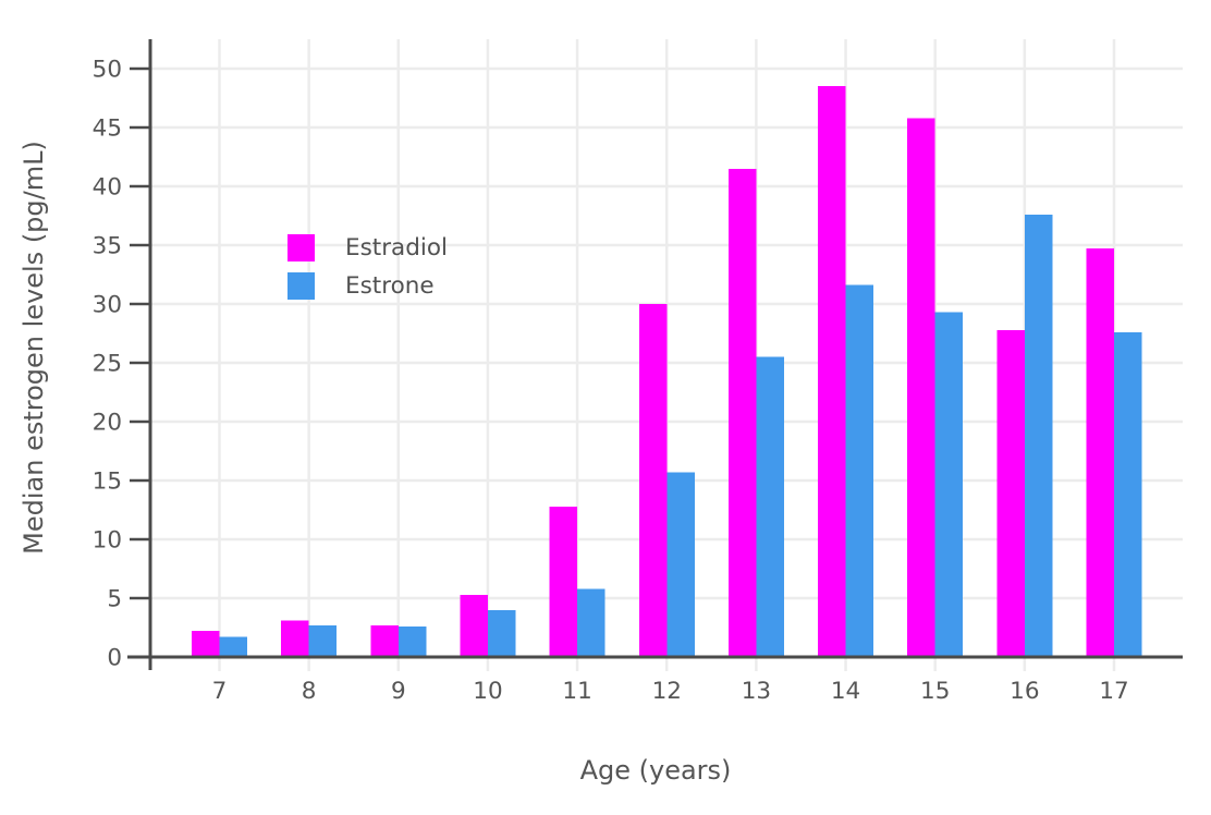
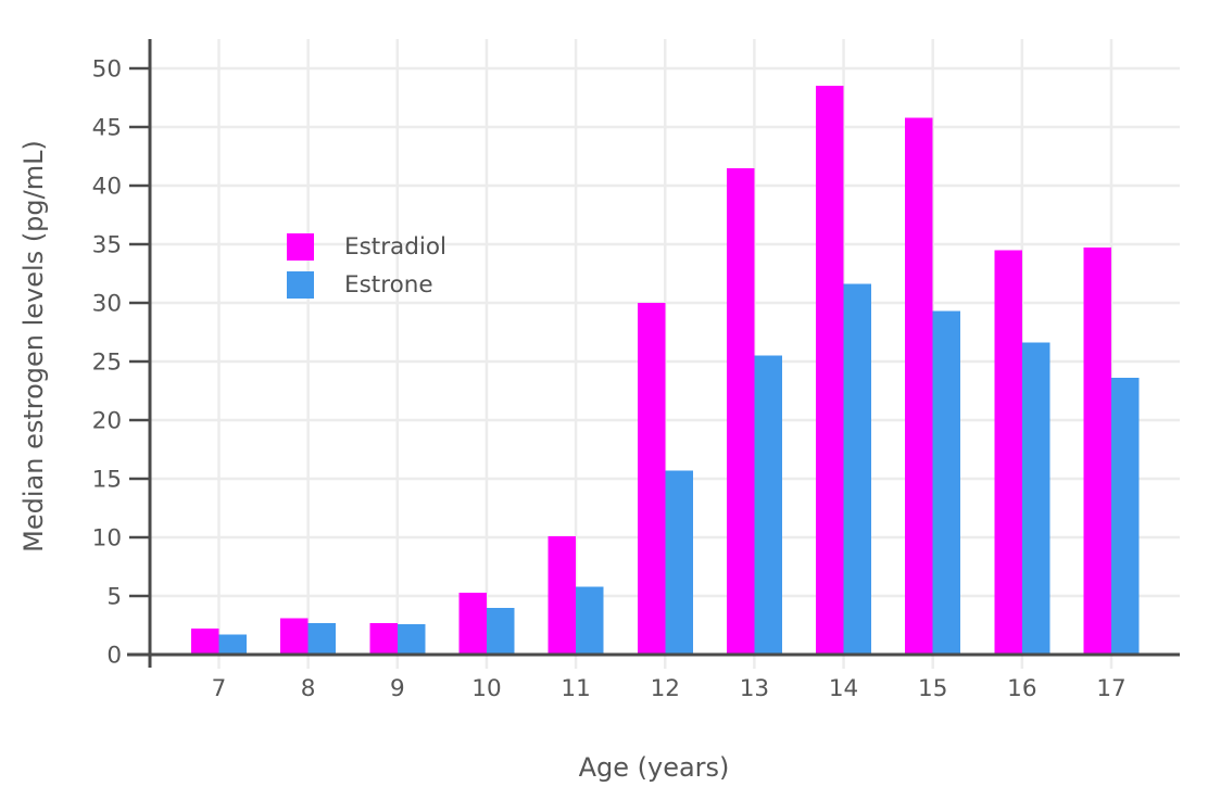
Estradiol/11: 12.8 -> 10.1
Estradiol/16: 27.8 -> 34.5
Estrone/16: 37.6 -> 26.6
Estrone/17: 27.6 -> 23.6
